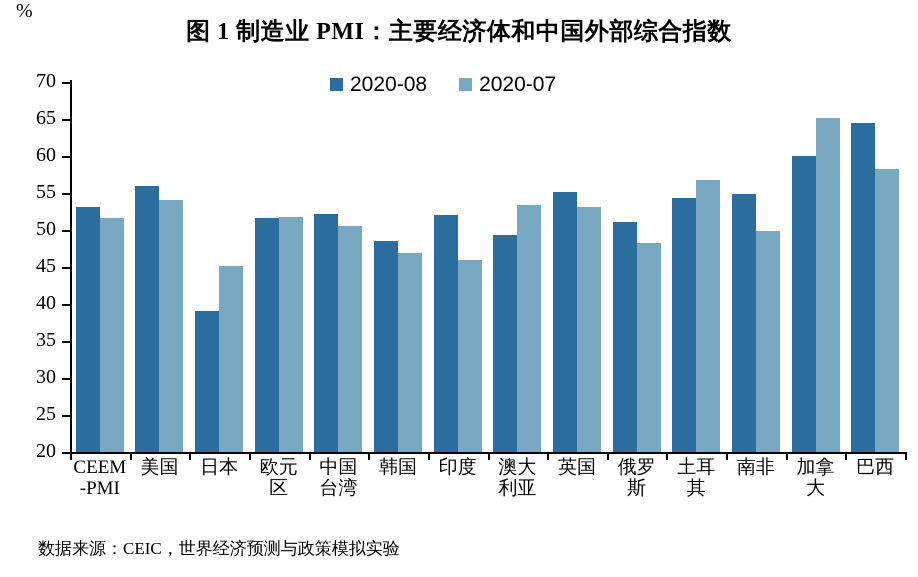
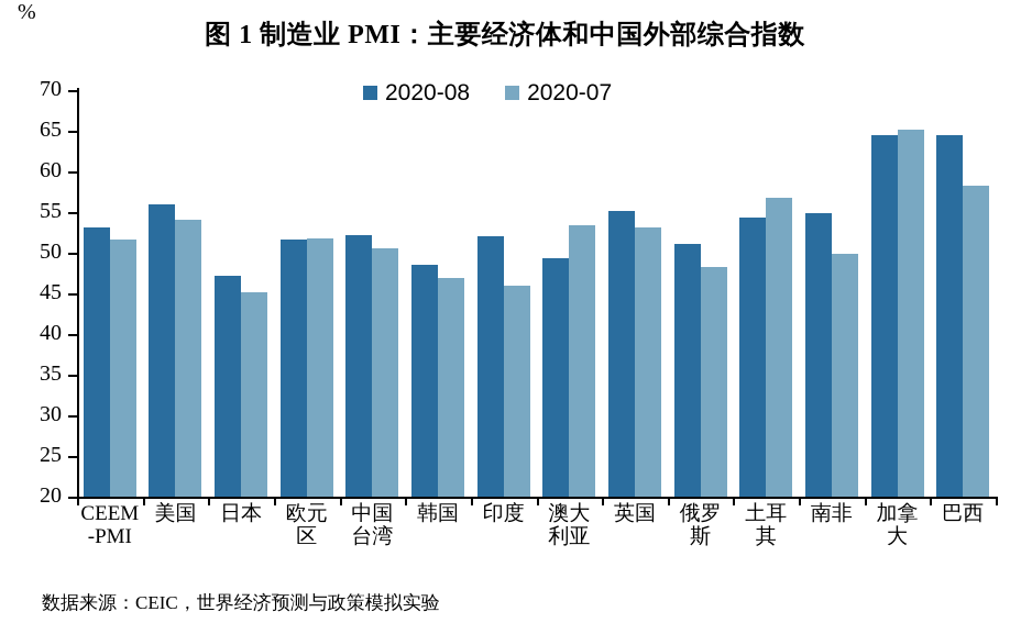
2020-08/日本: 39 -> 47
2020-08/加拿 大: 60 -> 64
